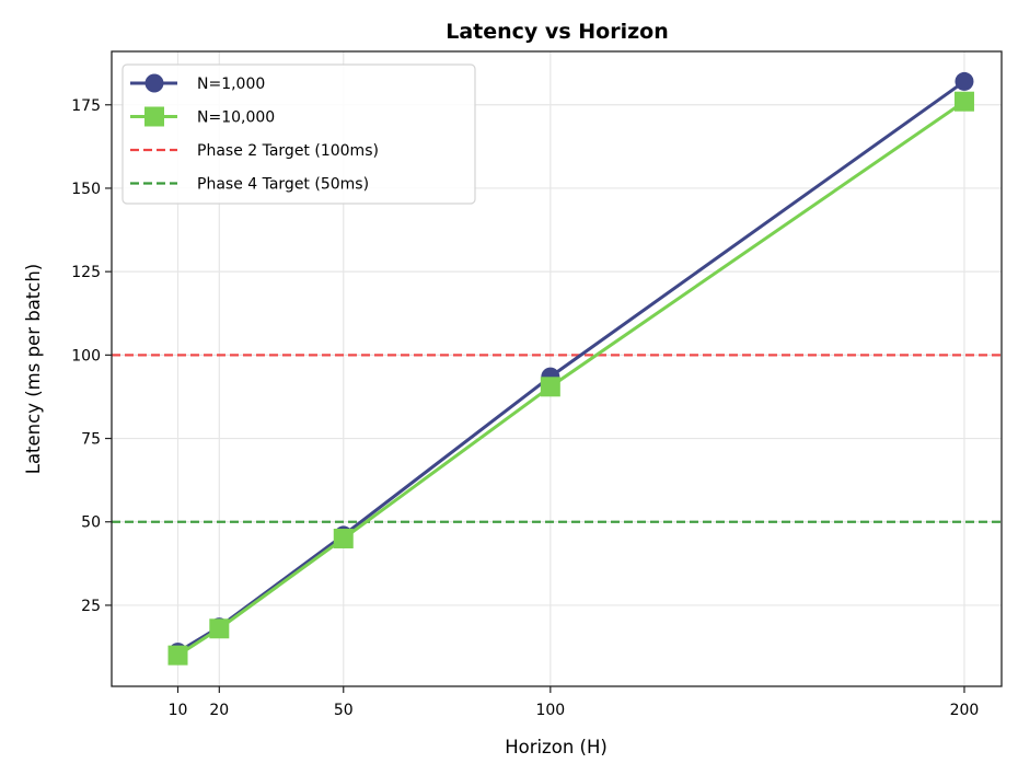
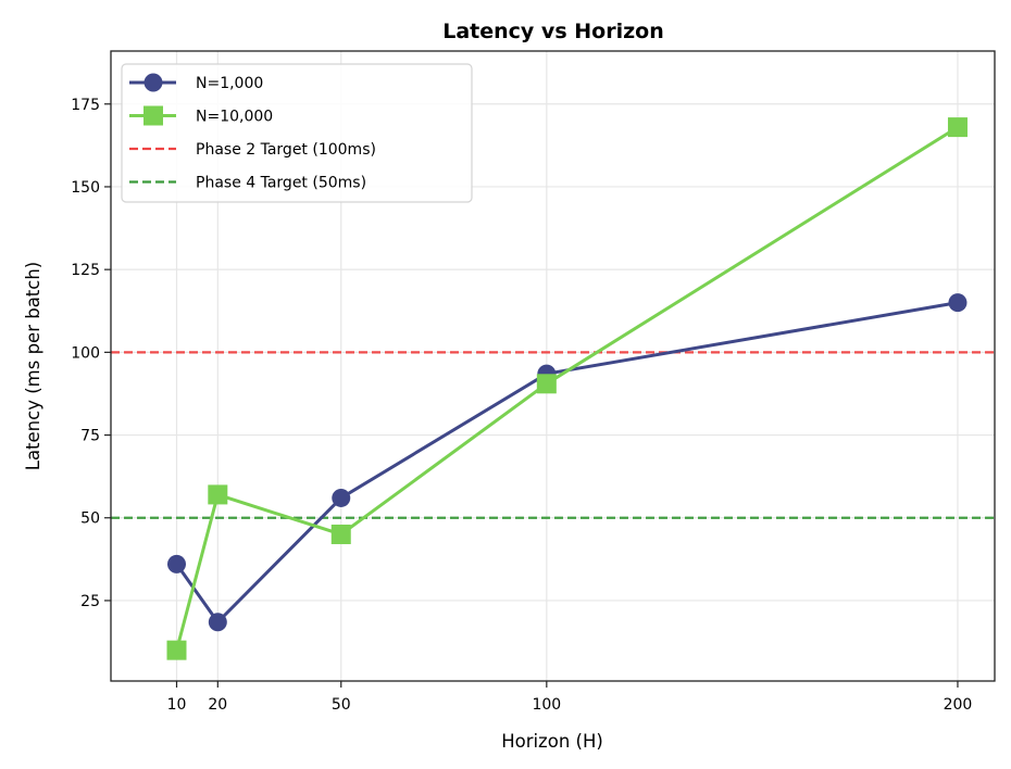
N=1,000/10: 11 -> 36
N=10,000/20: 18 -> 57
N=1,000/50: 46 -> 56
N=1,000/200: 182 -> 115
N=10,000/200: 176 -> 168
